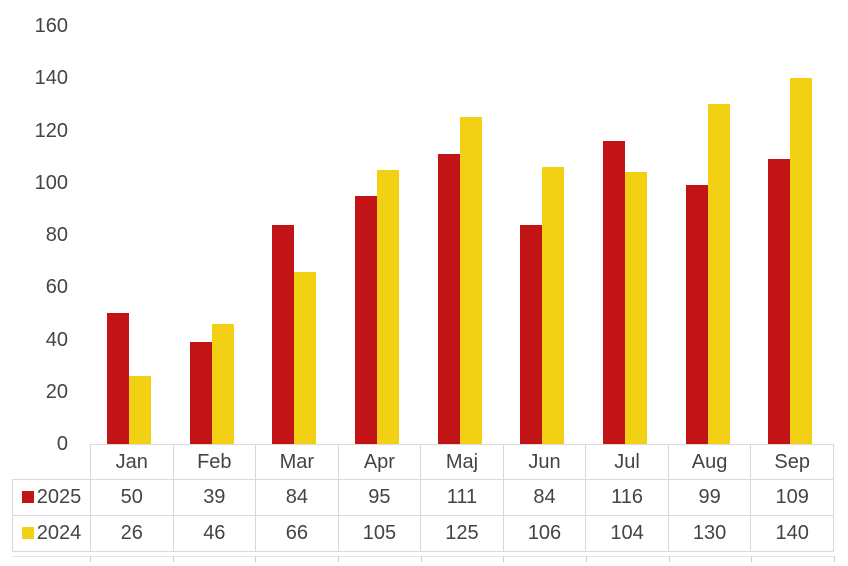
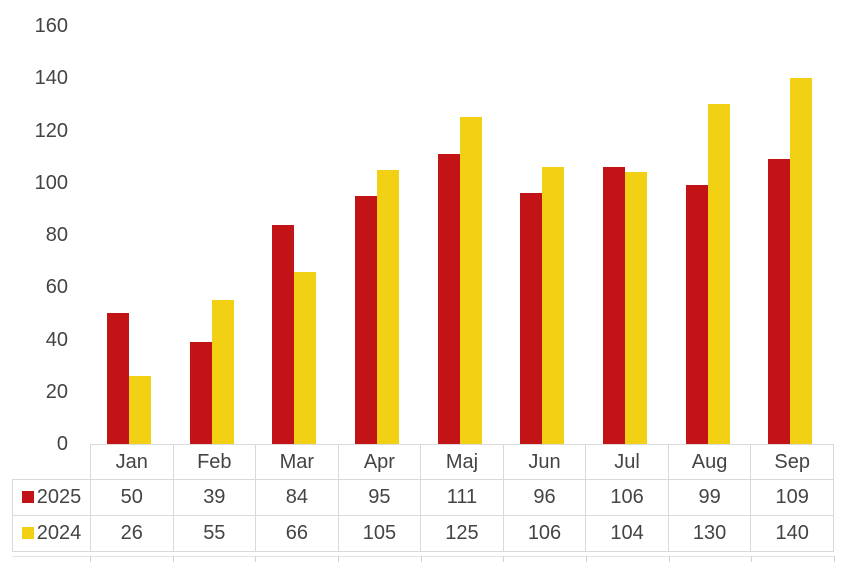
2024/Feb: 46 -> 55
2025/Jun: 84 -> 96
2025/Jul: 116 -> 106
